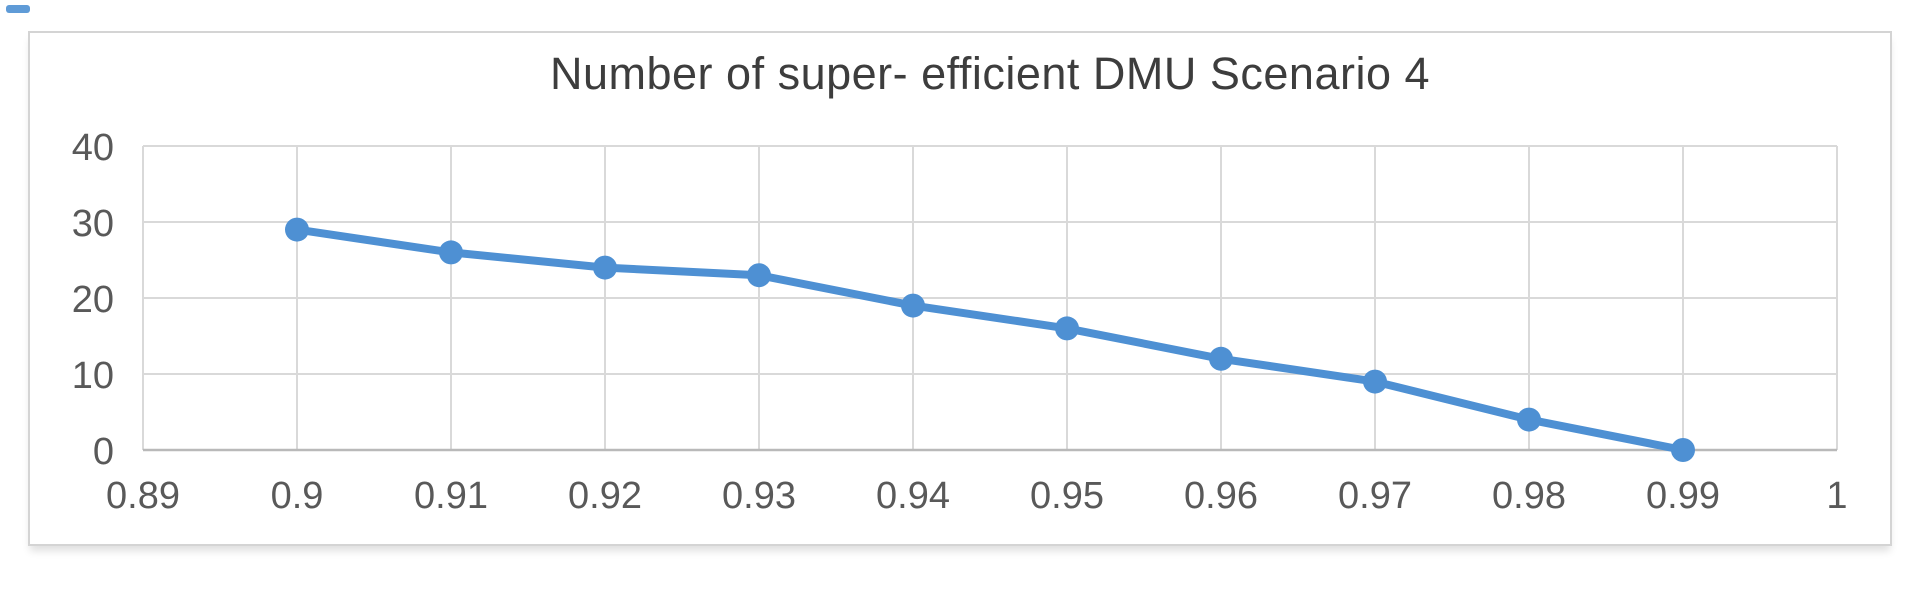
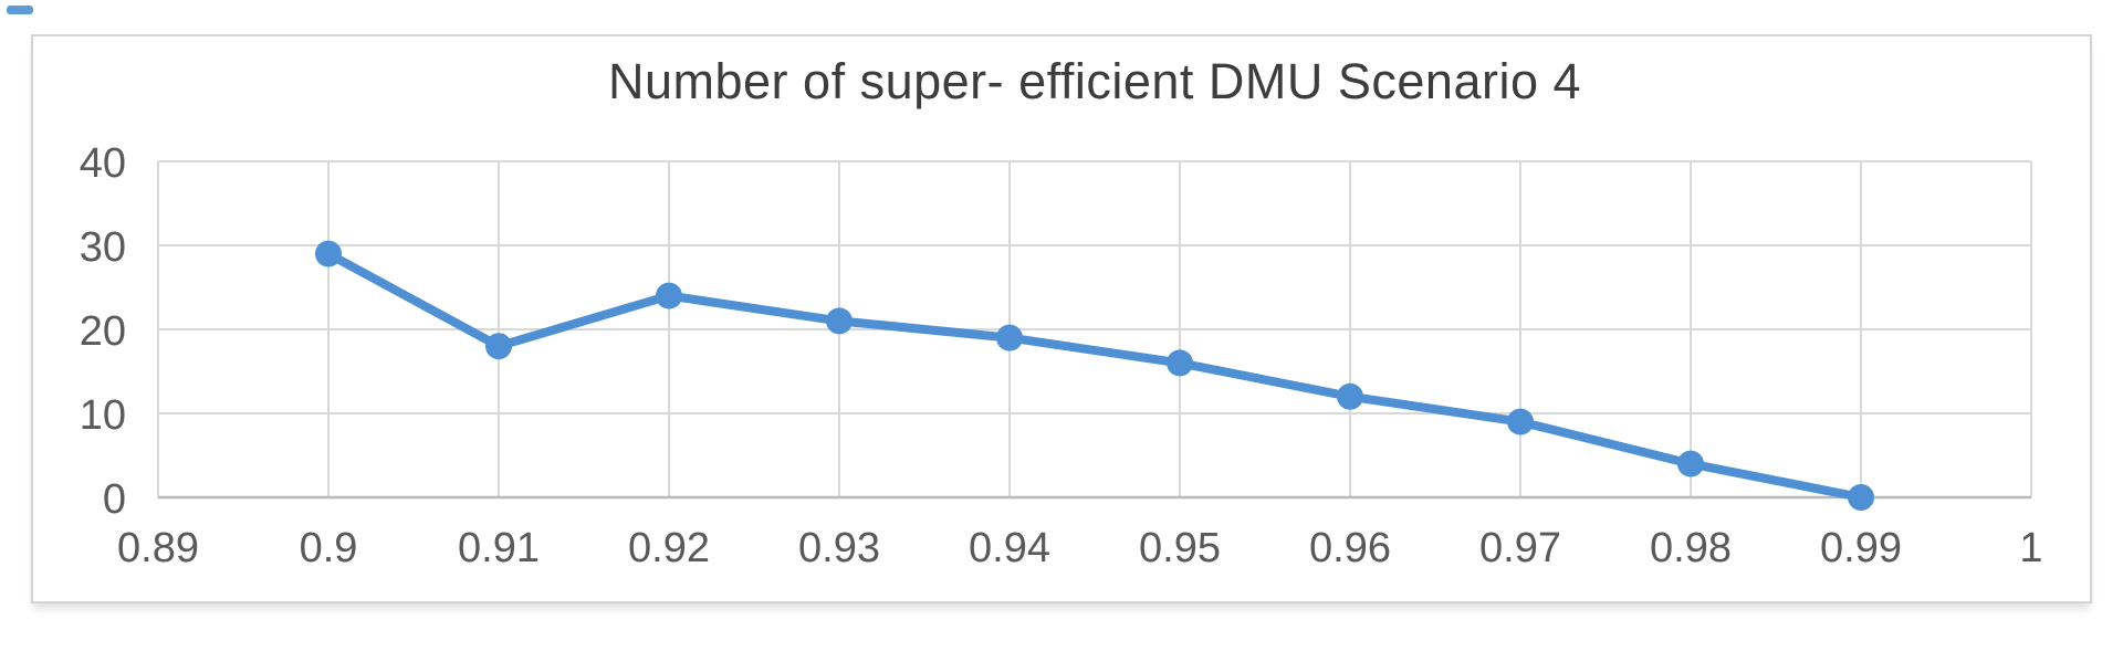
0.91: 26 -> 18
0.93: 23 -> 21
